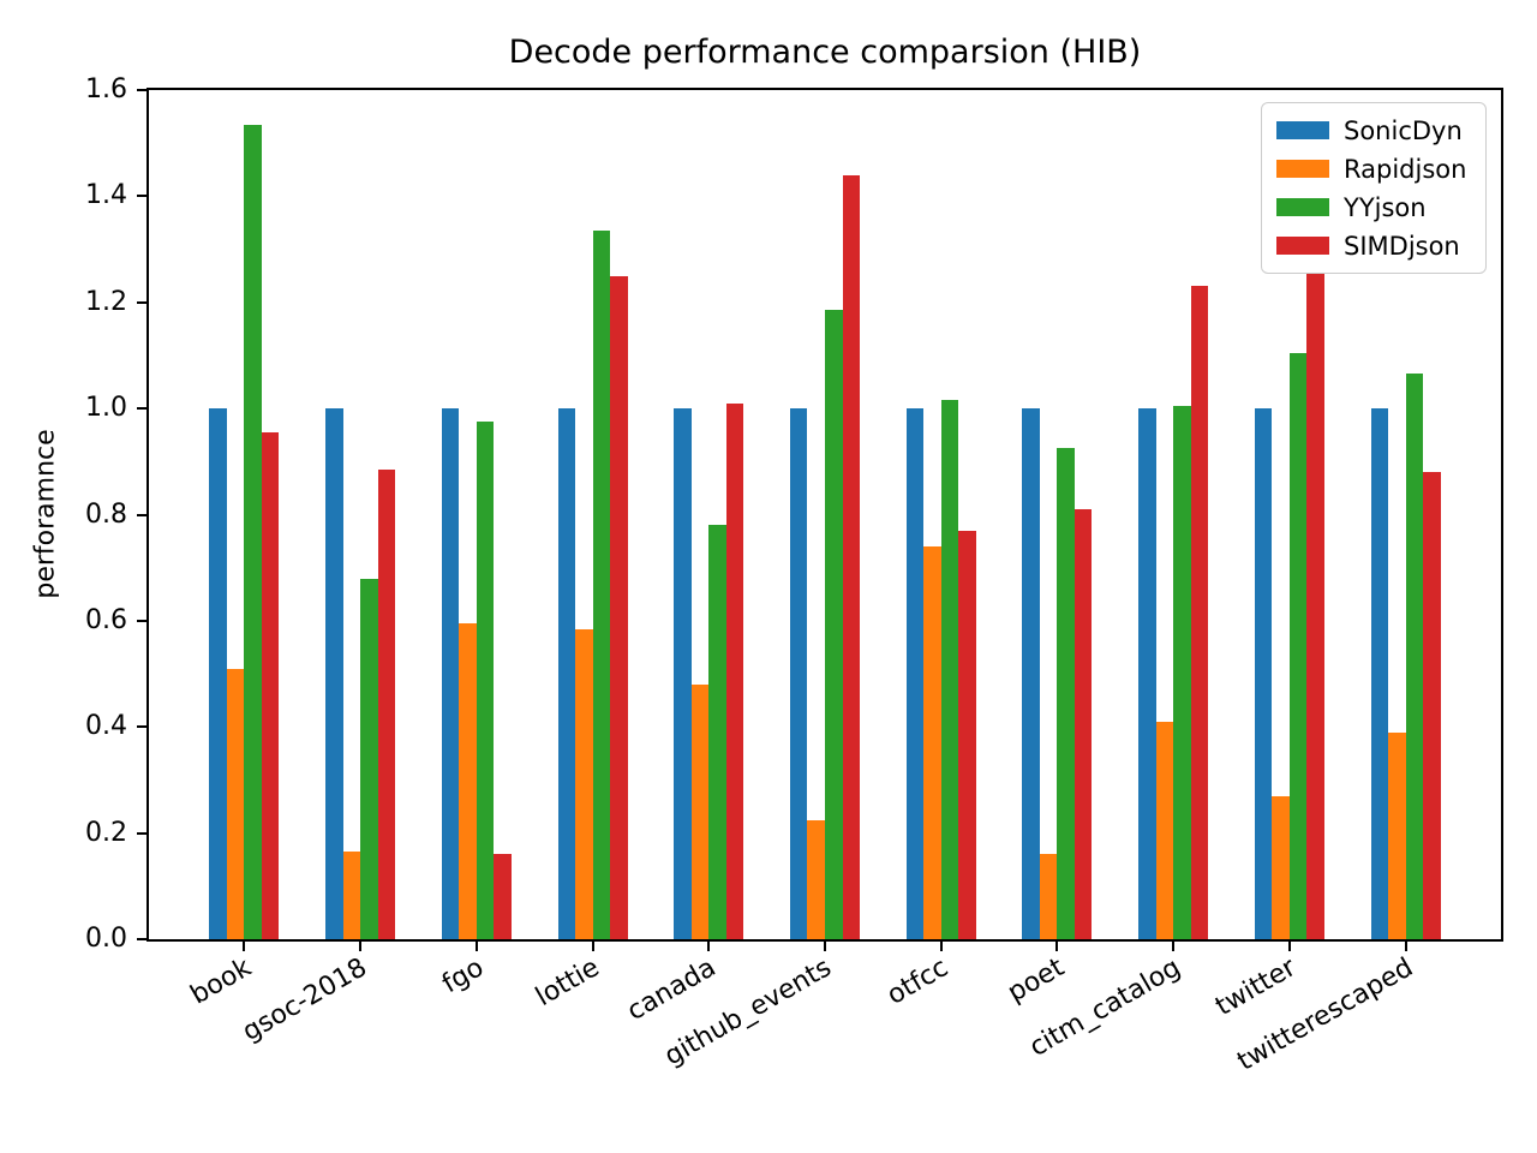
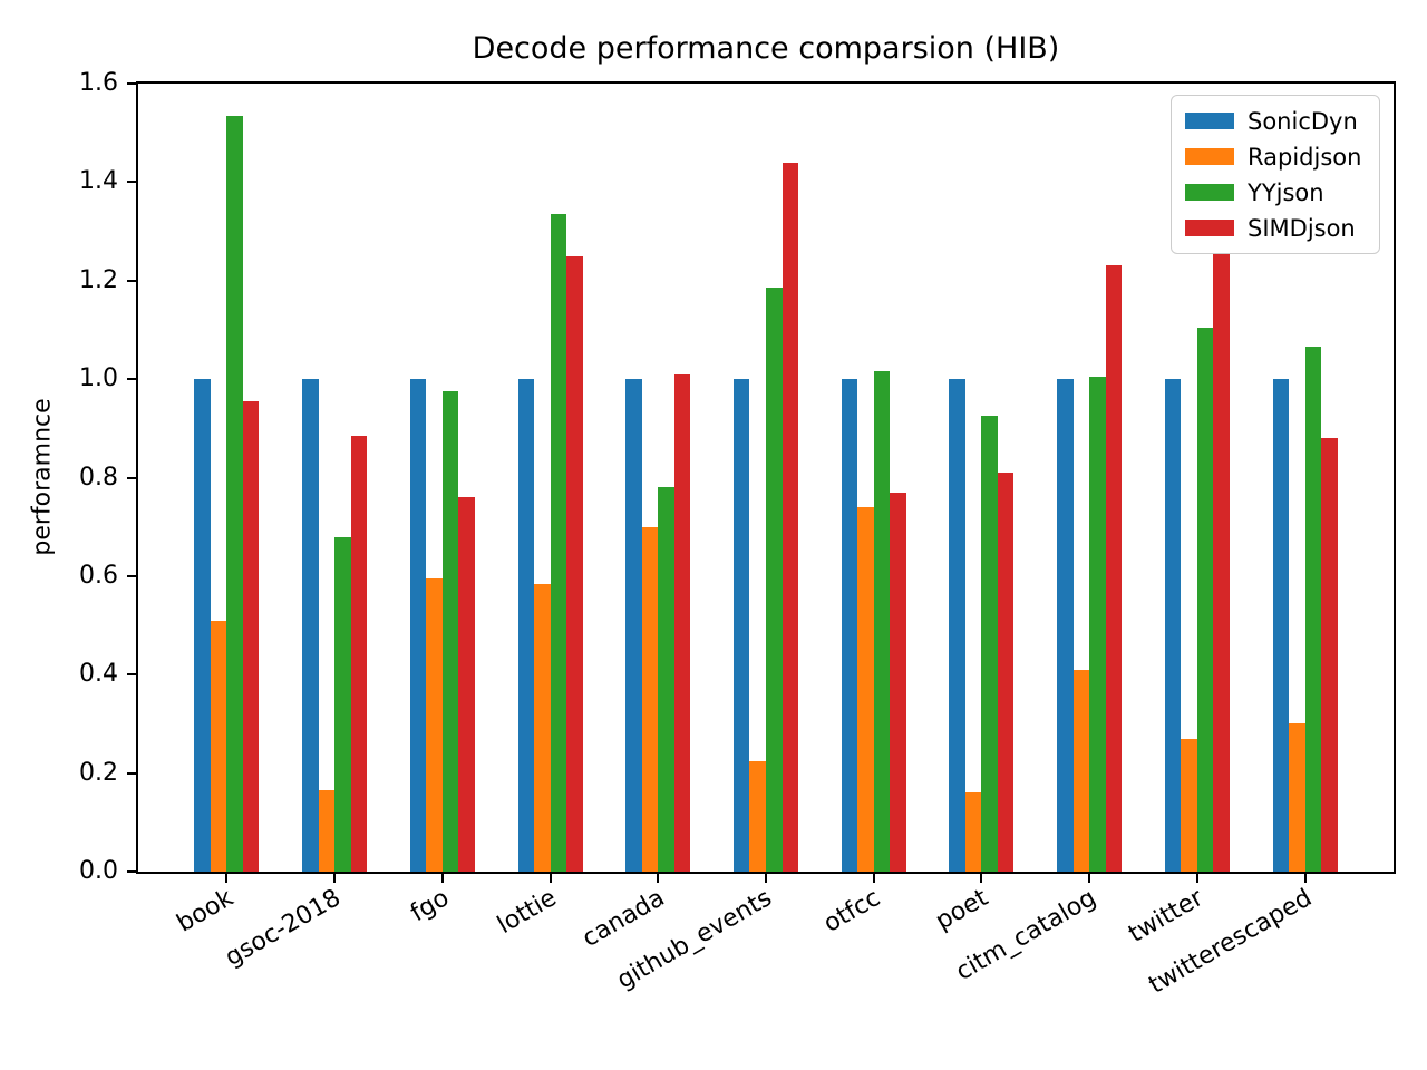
SIMDjson/fgo: 0.16 -> 0.76
Rapidjson/canada: 0.48 -> 0.70
Rapidjson/twitterescaped: 0.39 -> 0.30
